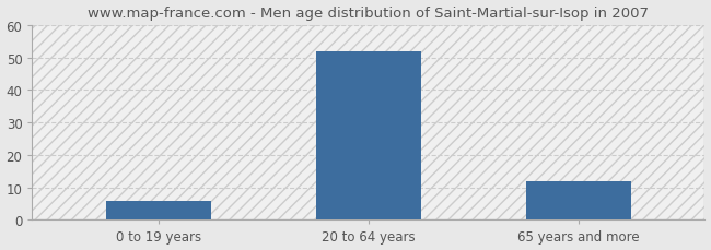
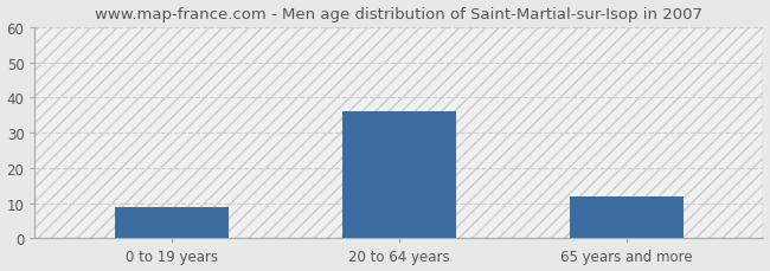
0 to 19 years: 6 -> 9
20 to 64 years: 52 -> 36
